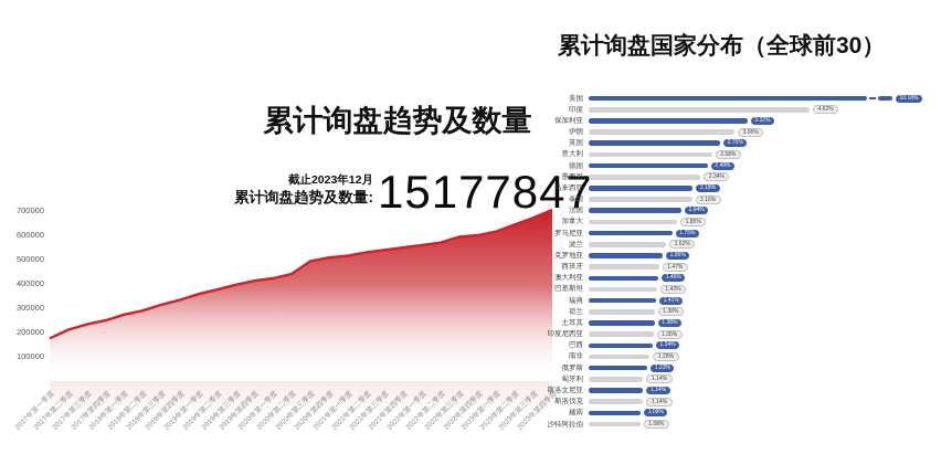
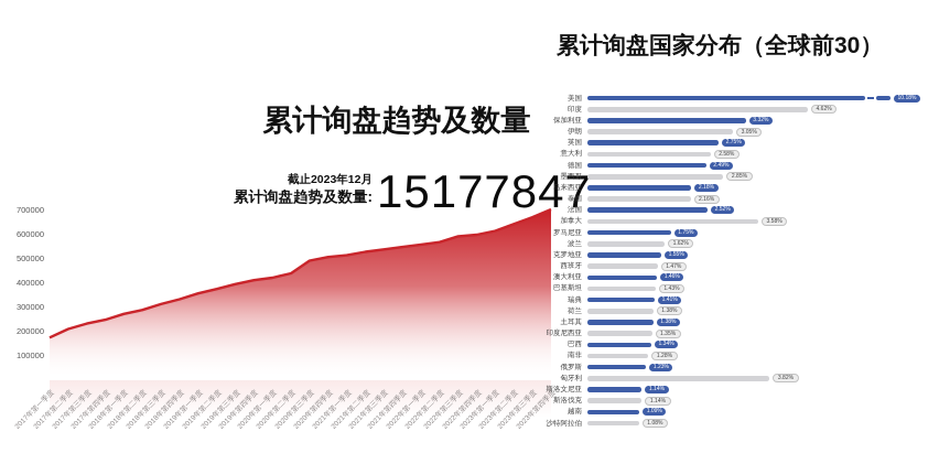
累计询盘国家分布（全球前30）/墨西哥: 2.34% -> 2.85%
累计询盘国家分布（全球前30）/法国: 1.94% -> 2.52%
累计询盘国家分布（全球前30）/加拿大: 1.85% -> 3.58%
累计询盘国家分布（全球前30）/匈牙利: 1.14% -> 3.82%
